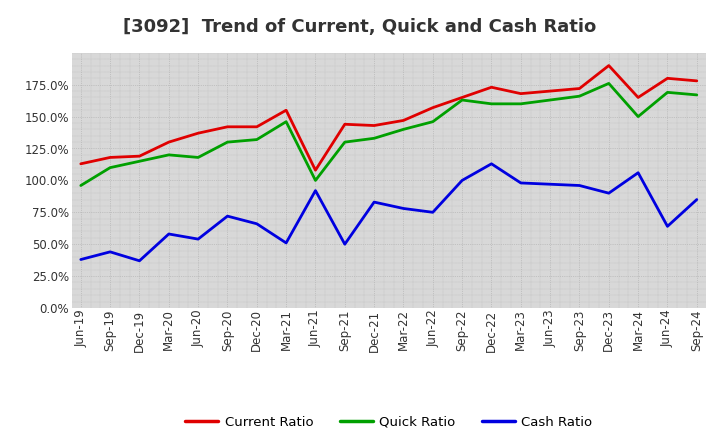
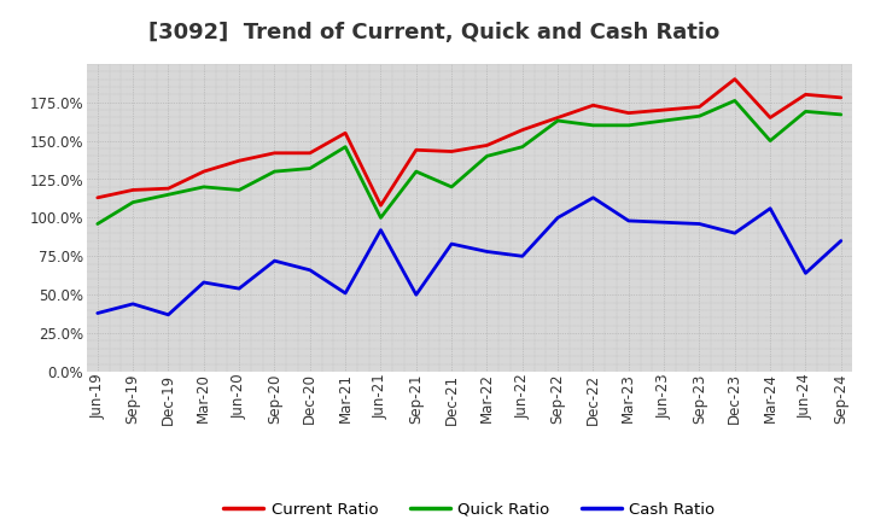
Quick Ratio/Dec-21: 133% -> 120%
